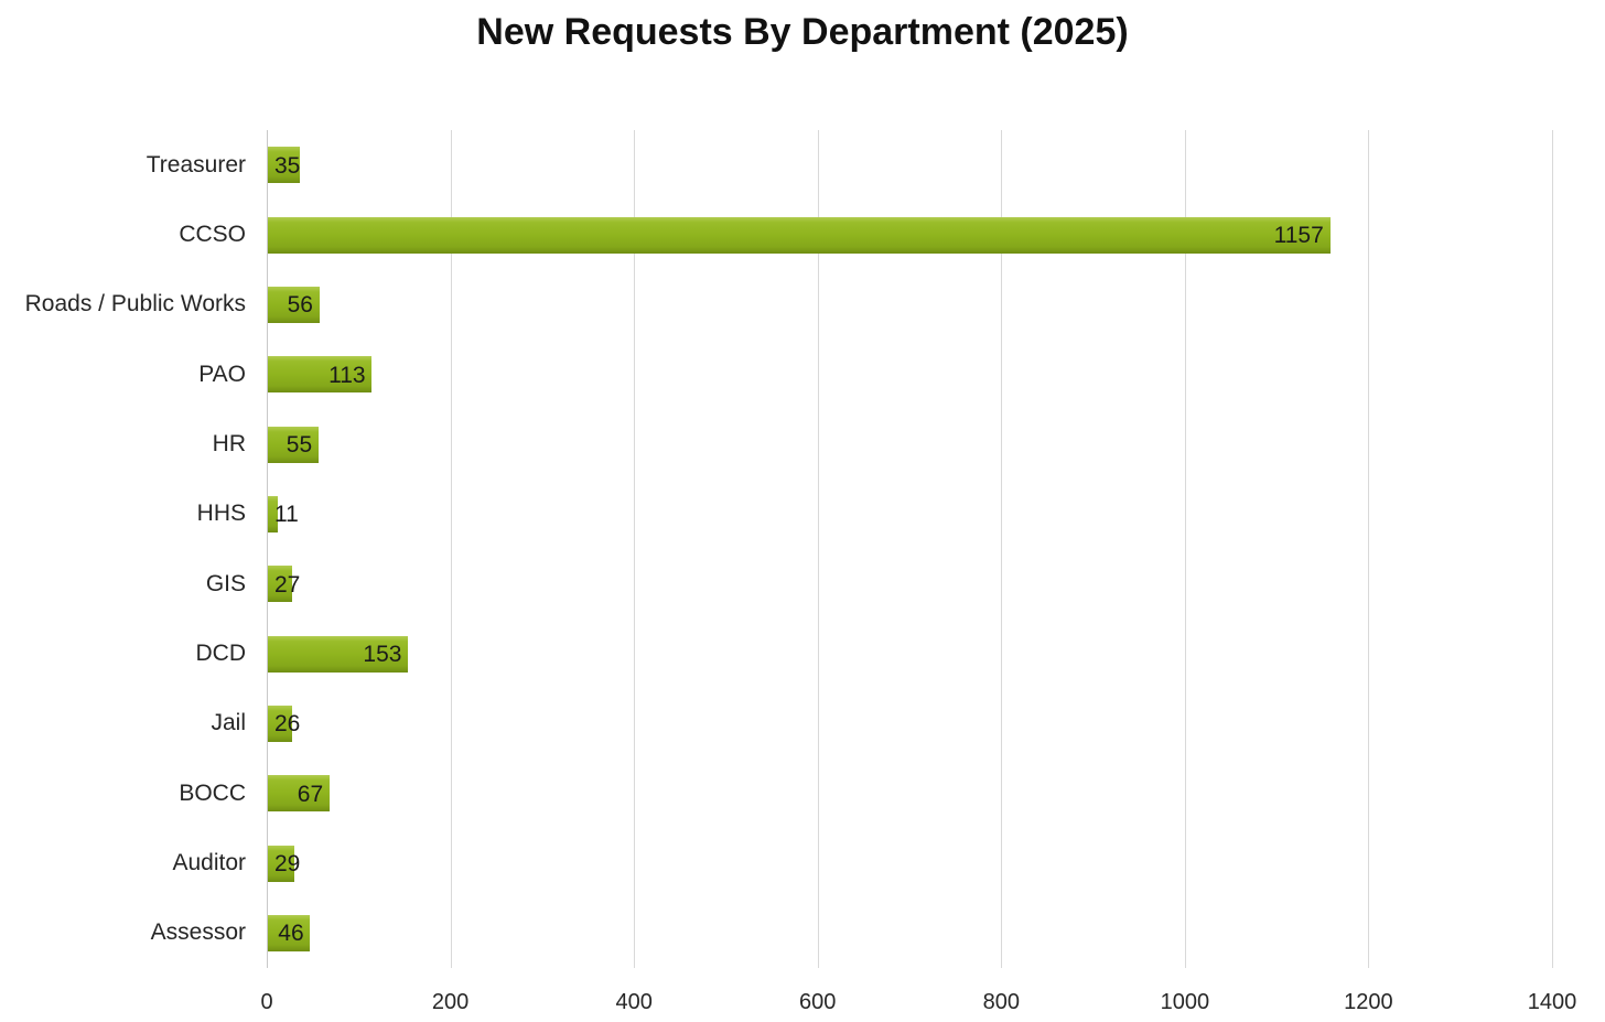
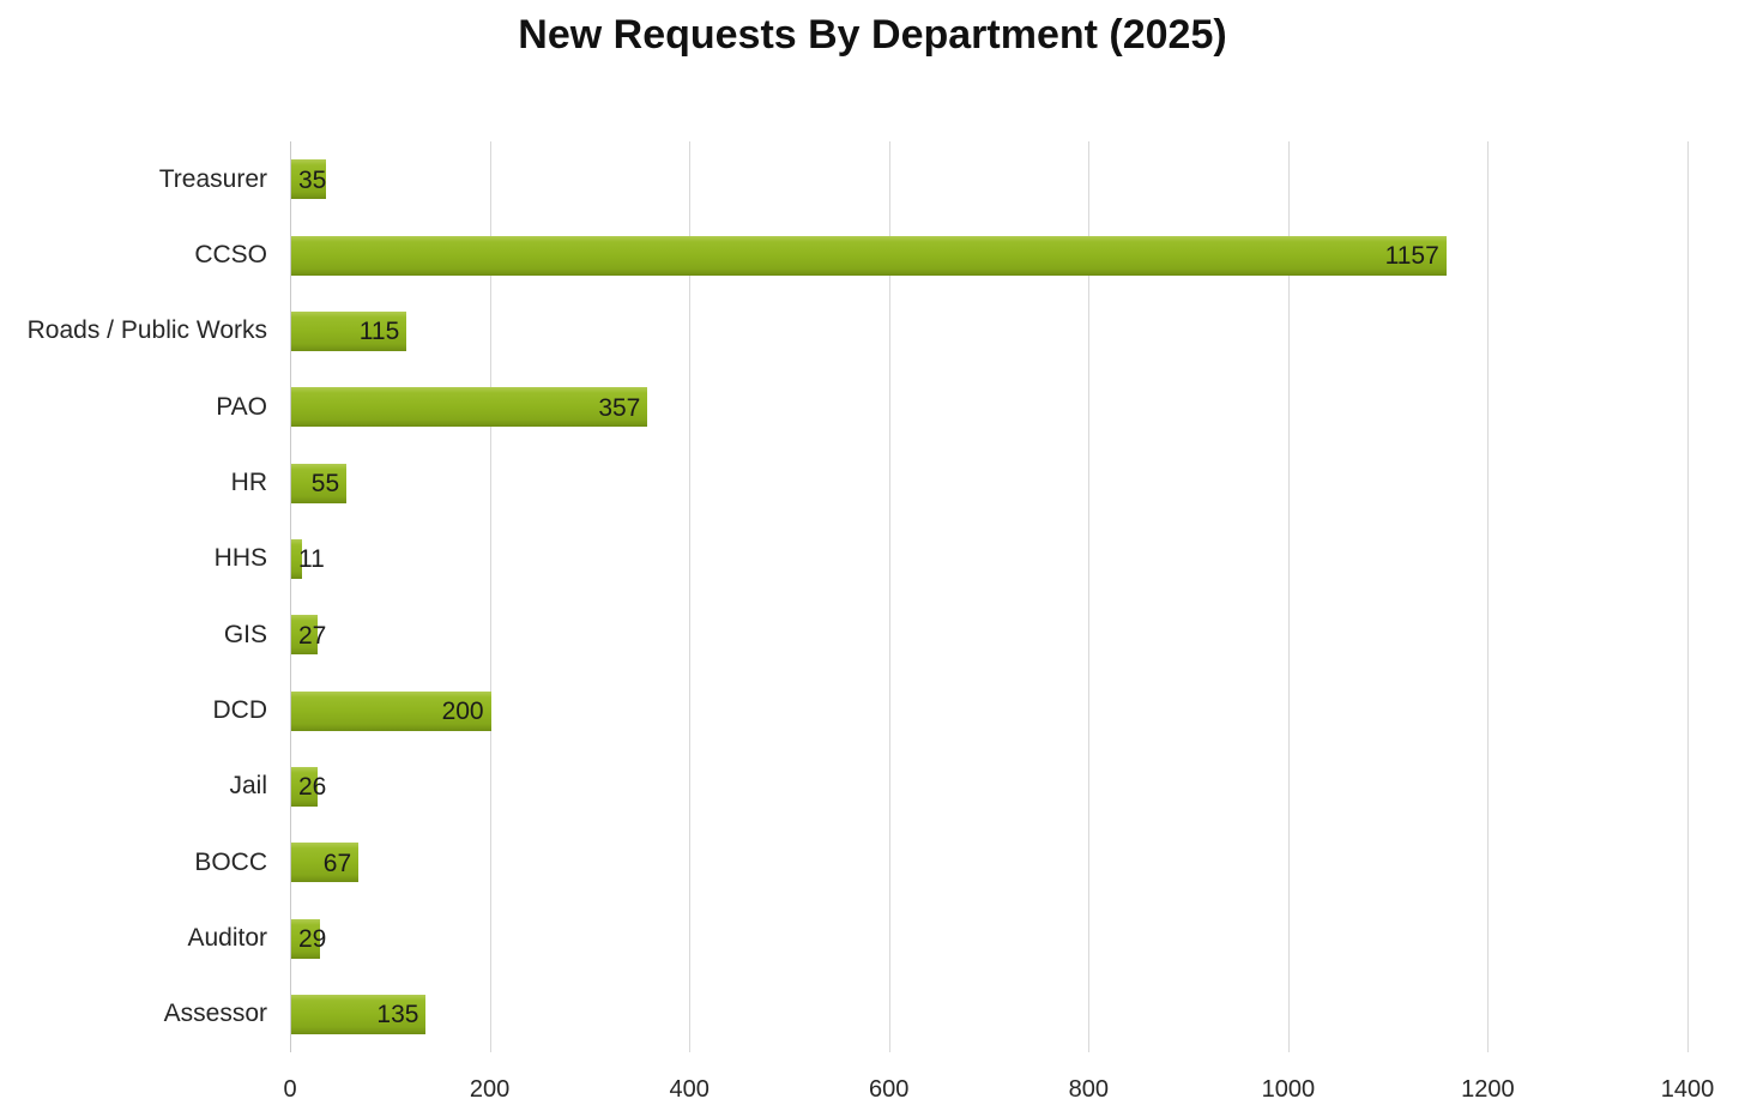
Roads / Public Works: 56 -> 115
PAO: 113 -> 357
DCD: 153 -> 200
Assessor: 46 -> 135
